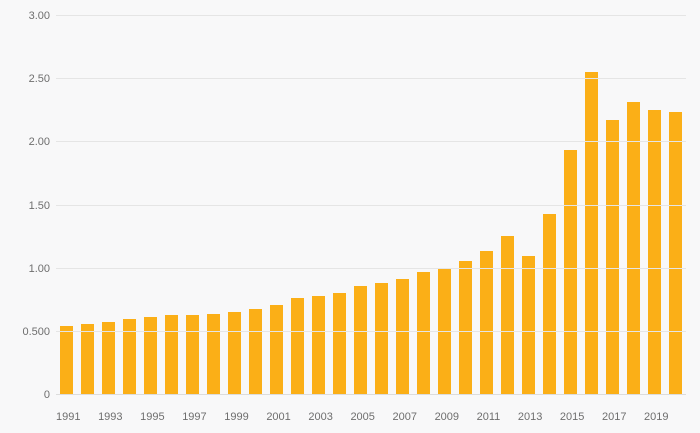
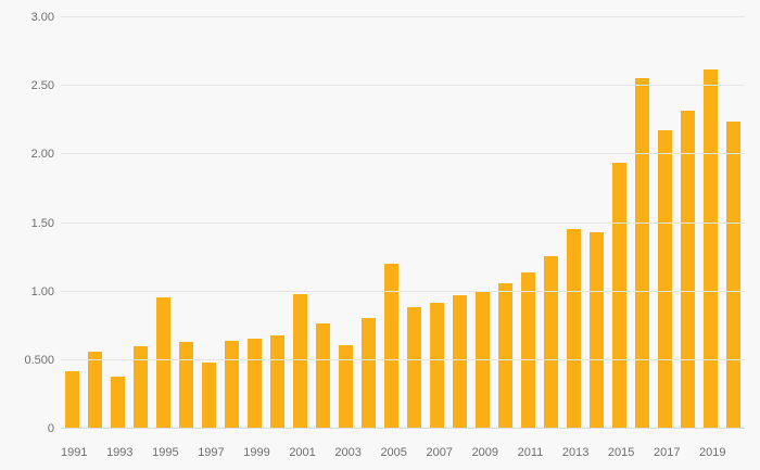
1991: 0.55 -> 0.42
1993: 0.58 -> 0.38
1995: 0.62 -> 0.96
1997: 0.63 -> 0.48
2001: 0.71 -> 0.98
2003: 0.78 -> 0.61
2005: 0.86 -> 1.20
2013: 1.10 -> 1.46
2019: 2.26 -> 2.62
